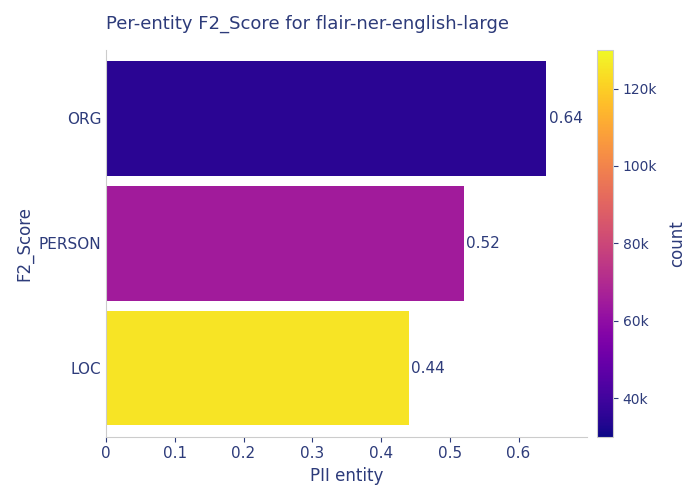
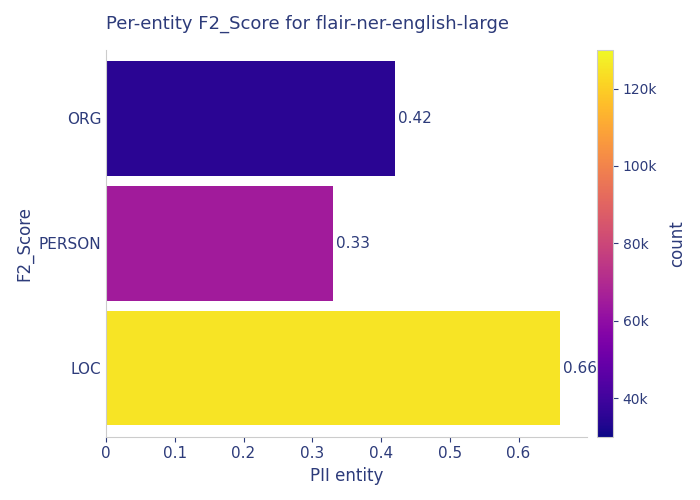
ORG: 0.64 -> 0.42
PERSON: 0.52 -> 0.33
LOC: 0.44 -> 0.66
